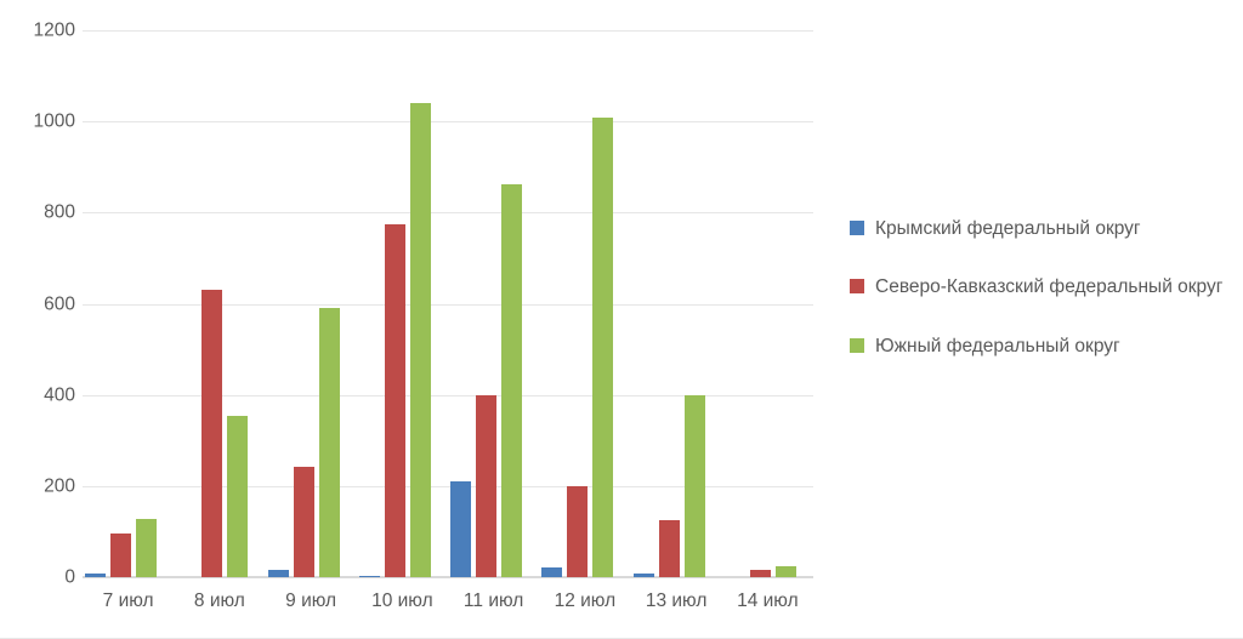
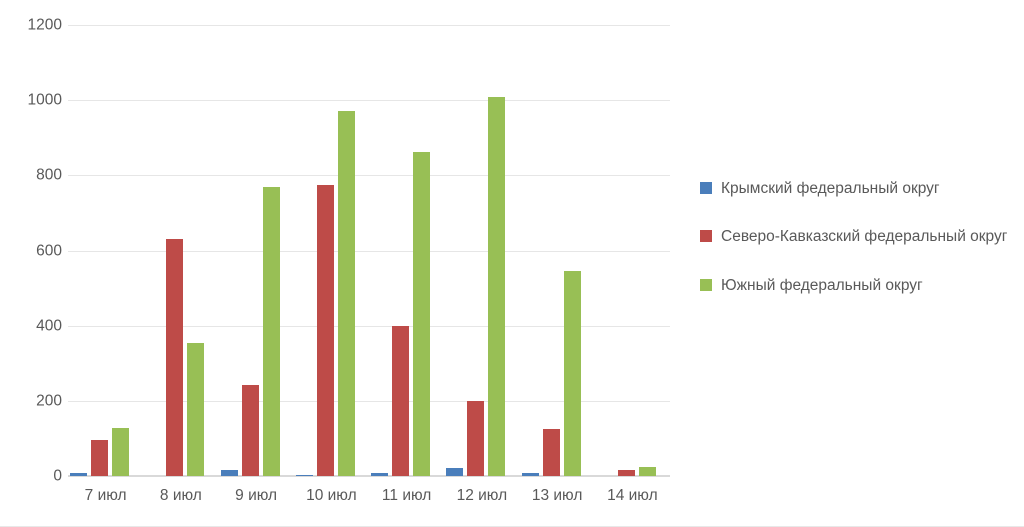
Южный федеральный округ/9 июл: 590 -> 770
Южный федеральный округ/10 июл: 1040 -> 970
Крымский федеральный округ/11 июл: 210 -> 10
Южный федеральный округ/13 июл: 400 -> 550
